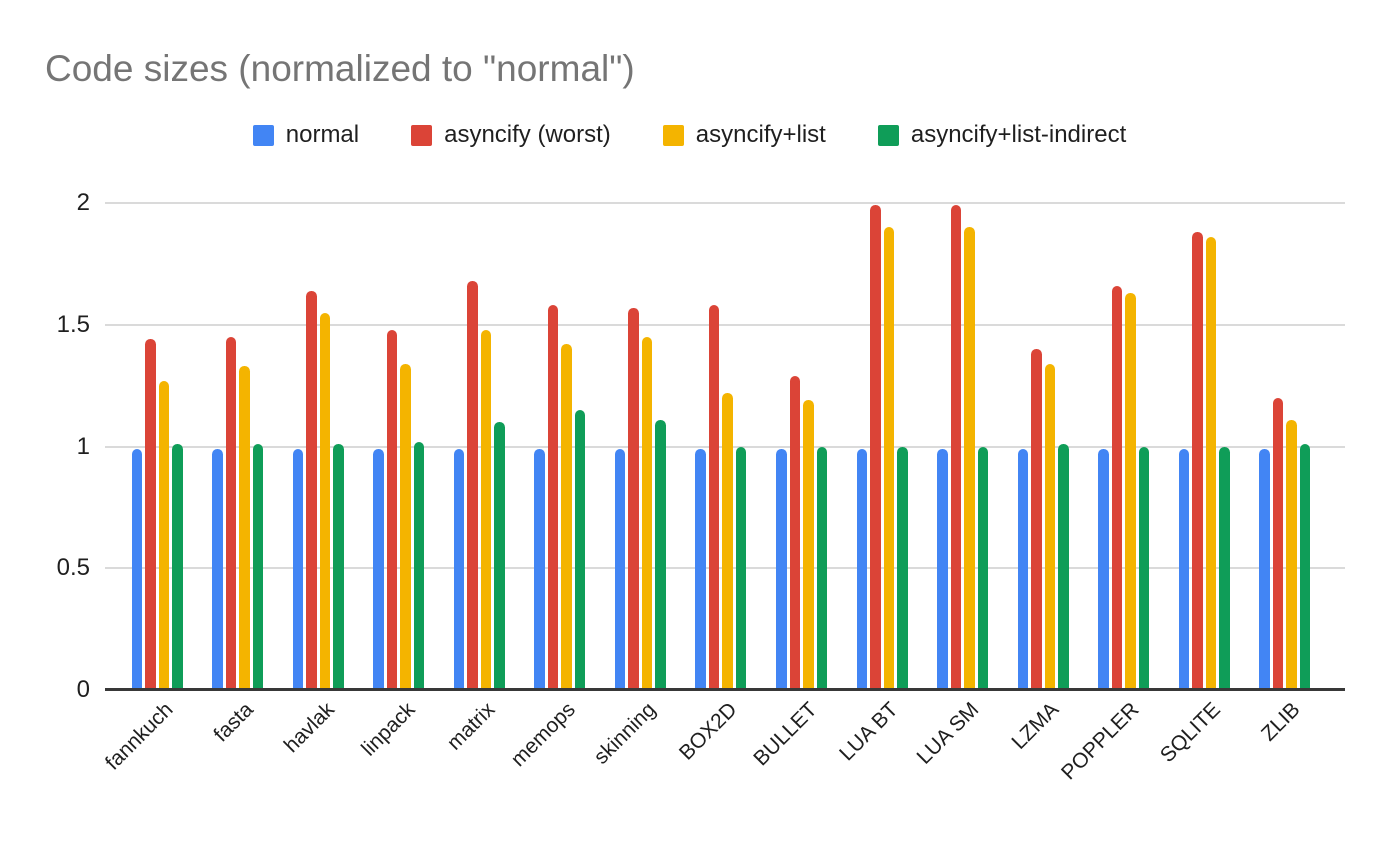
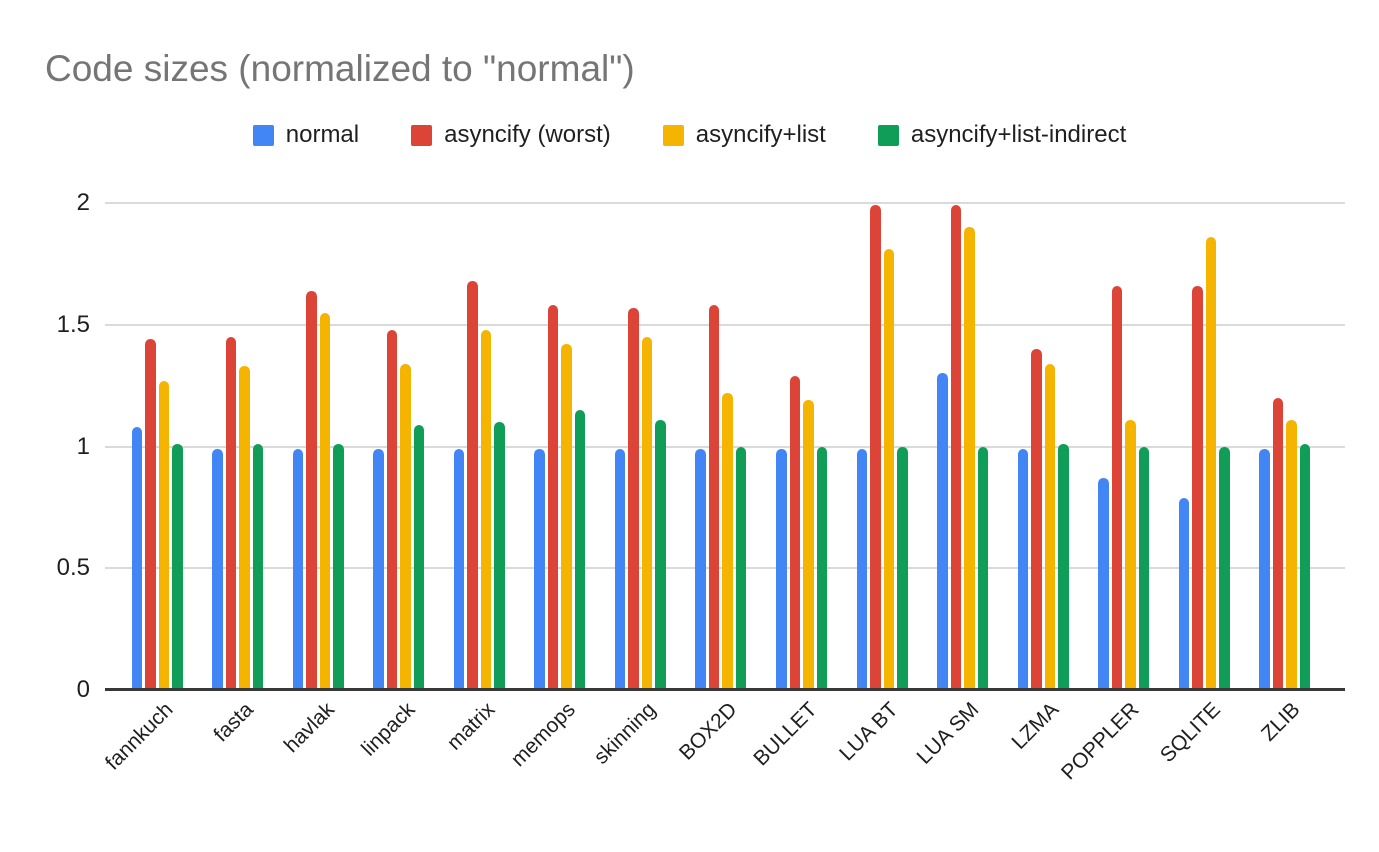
normal/fannkuch: 0.99 -> 1.08
asyncify+list-indirect/linpack: 1.02 -> 1.09
asyncify+list/LUA BT: 1.90 -> 1.81
normal/LUA SM: 0.99 -> 1.30
normal/POPPLER: 0.99 -> 0.87
asyncify+list/POPPLER: 1.63 -> 1.11
normal/SQLITE: 0.99 -> 0.79
asyncify (worst)/SQLITE: 1.88 -> 1.66
